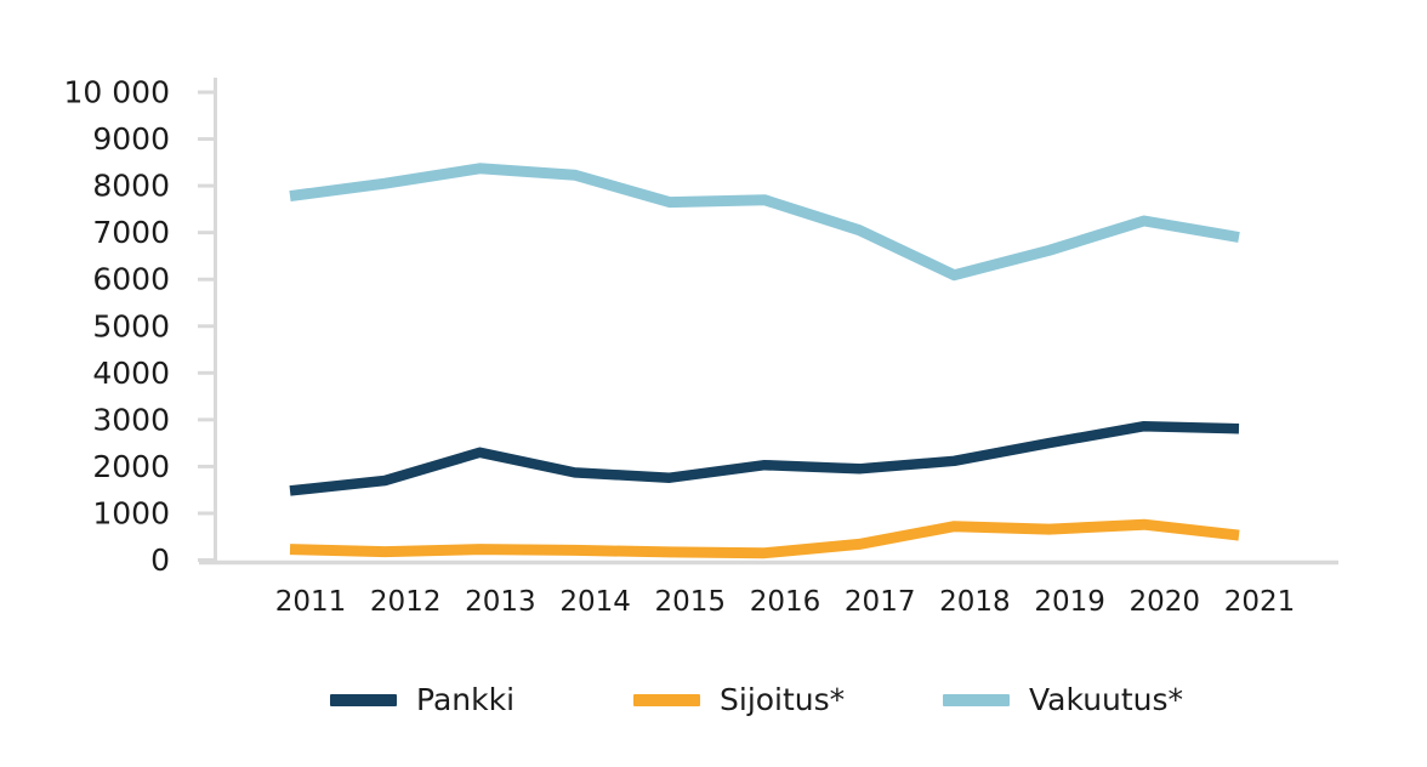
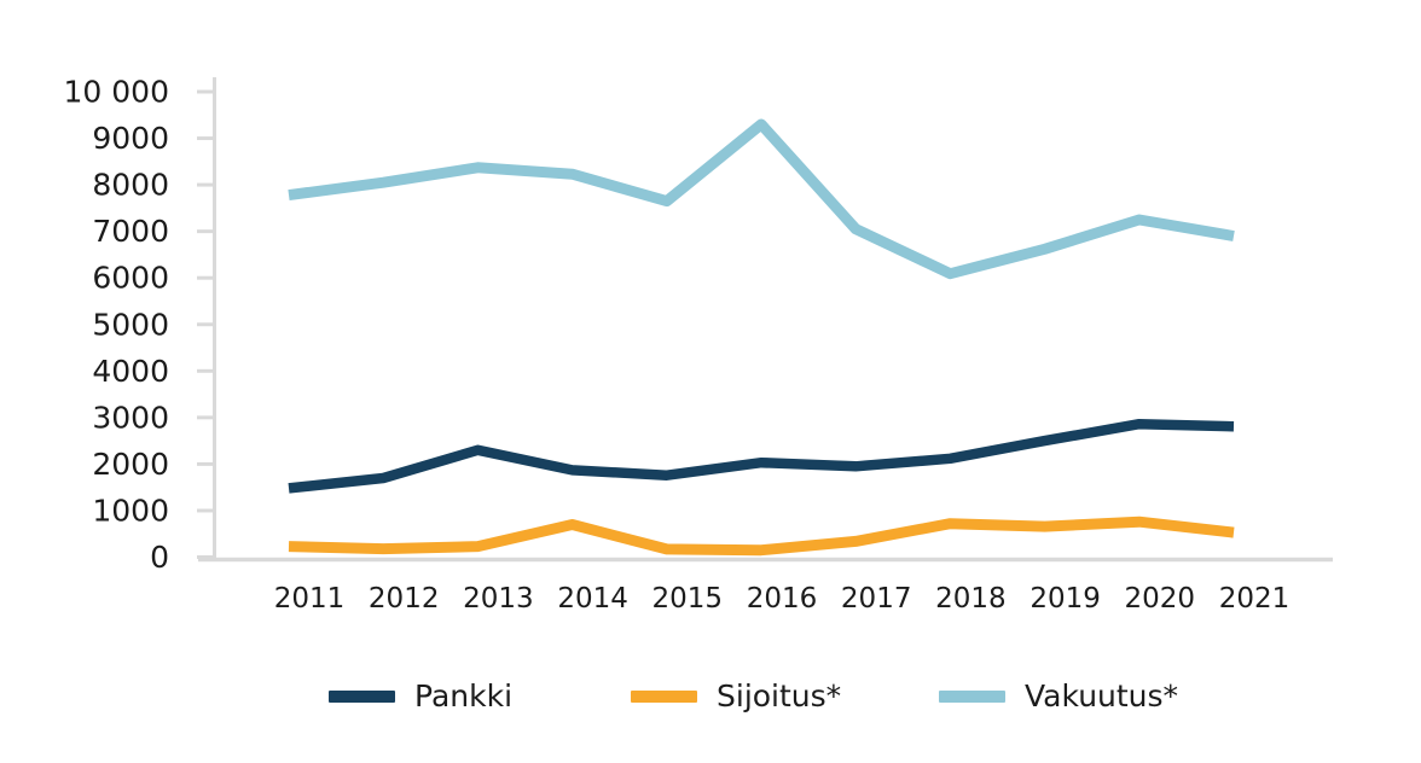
Sijoitus*/2014: 200 -> 700
Vakuutus*/2016: 7700 -> 9300
